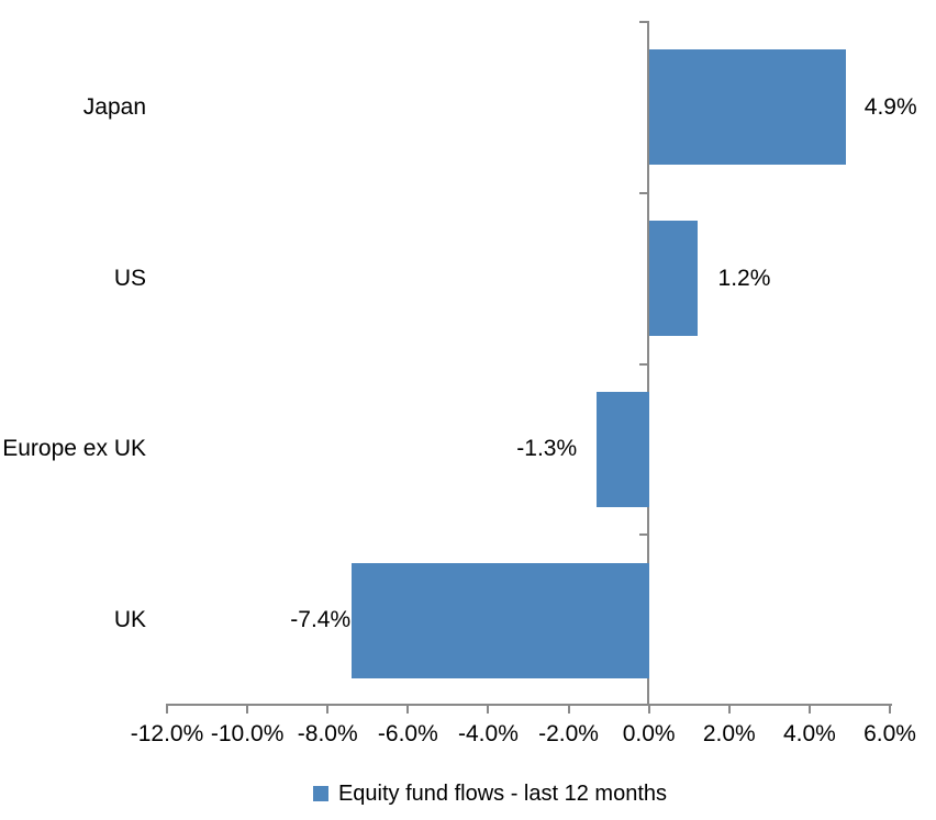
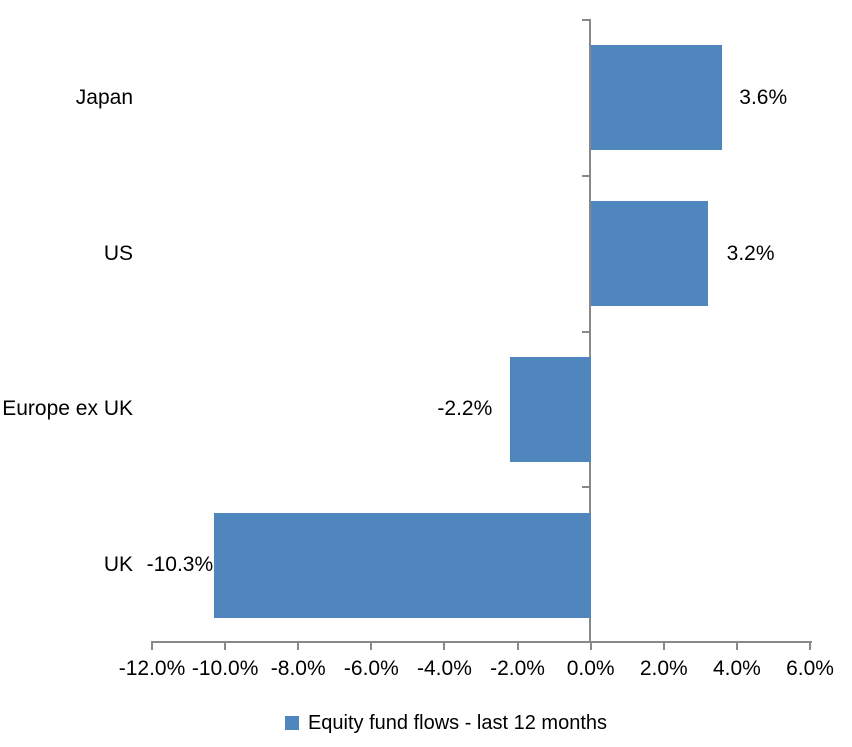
Japan: 4.9% -> 3.6%
US: 1.2% -> 3.2%
Europe ex UK: -1.3% -> -2.2%
UK: -7.4% -> -10.3%
